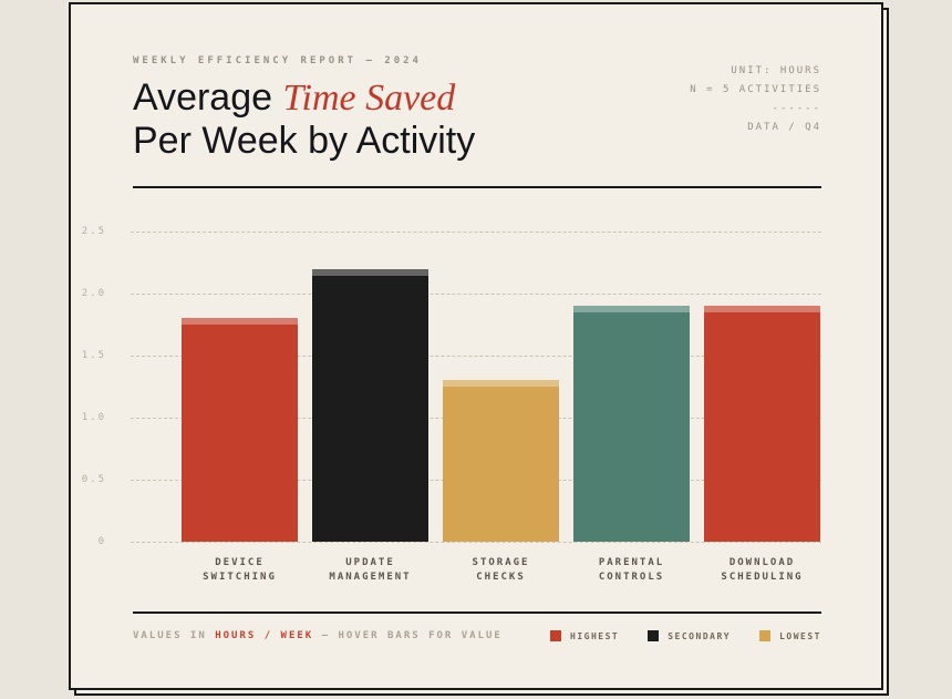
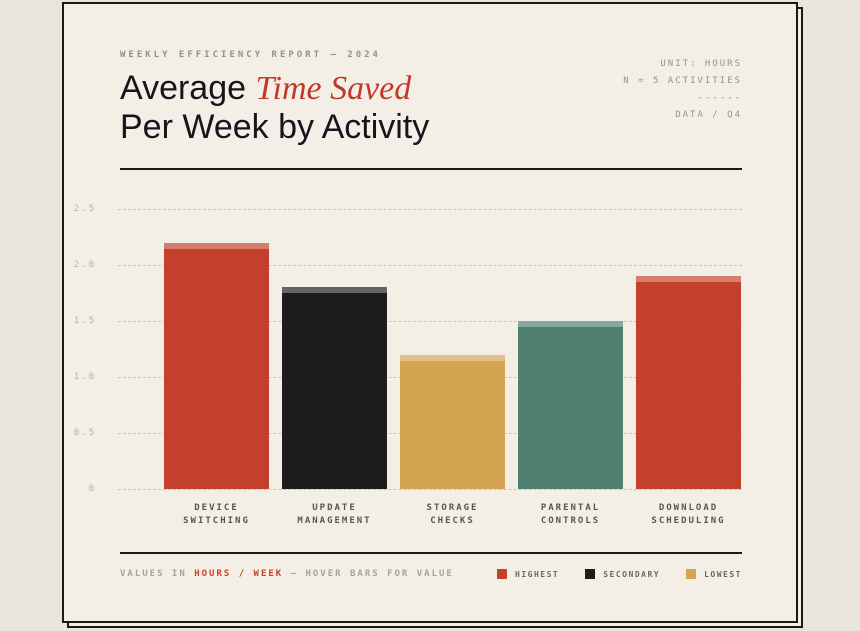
DEVICE SWITCHING: 1.8 -> 2.2
UPDATE MANAGEMENT: 2.2 -> 1.8
STORAGE CHECKS: 1.3 -> 1.2
PARENTAL CONTROLS: 1.9 -> 1.5
